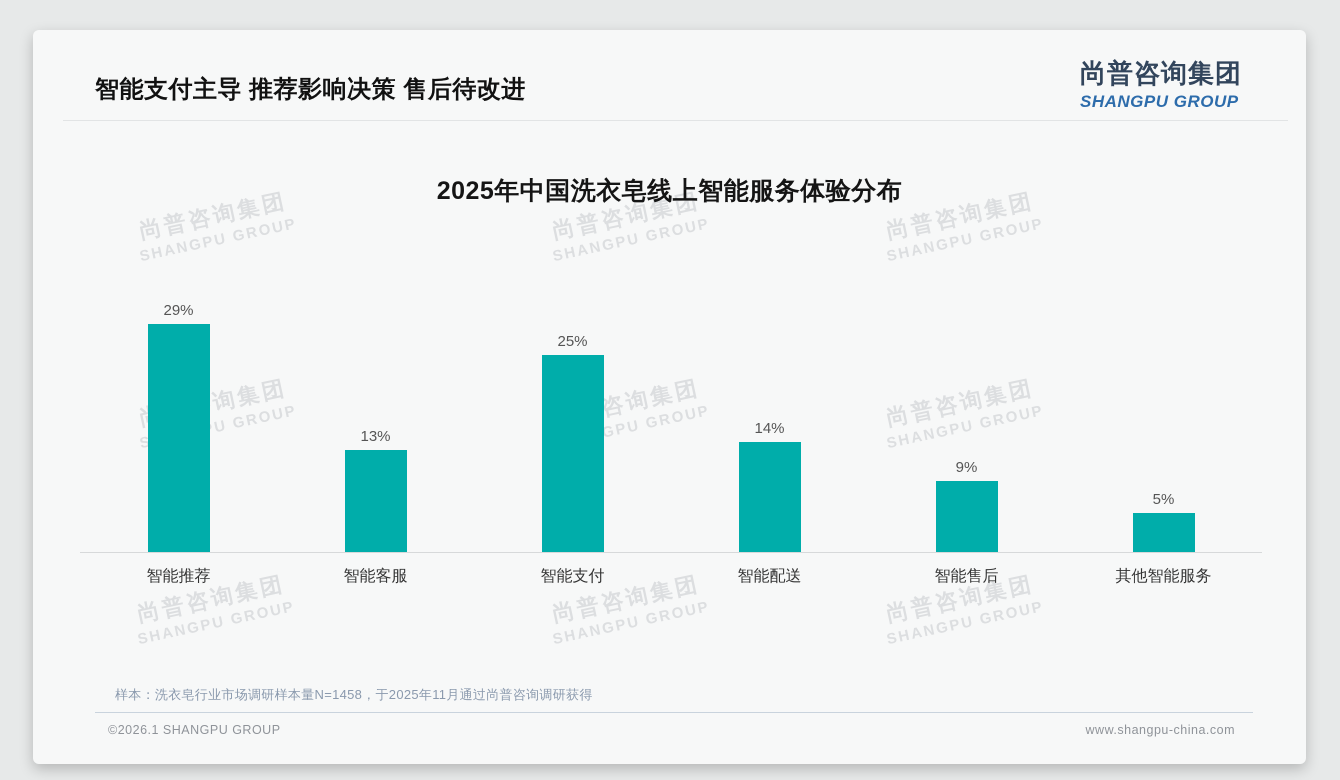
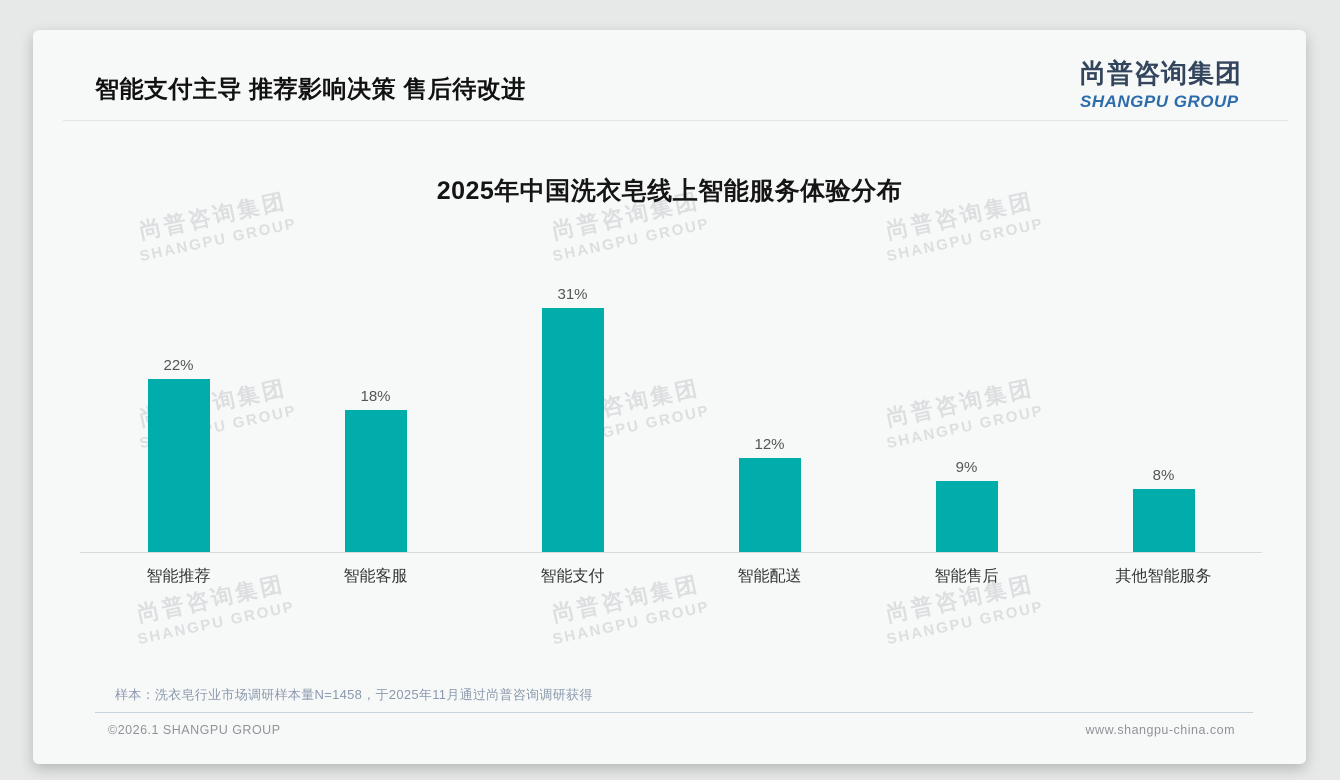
智能推荐: 29% -> 22%
智能客服: 13% -> 18%
智能支付: 25% -> 31%
智能配送: 14% -> 12%
其他智能服务: 5% -> 8%
